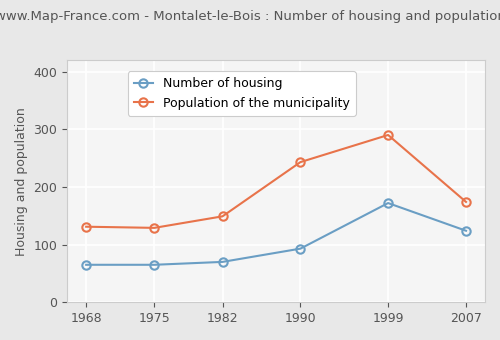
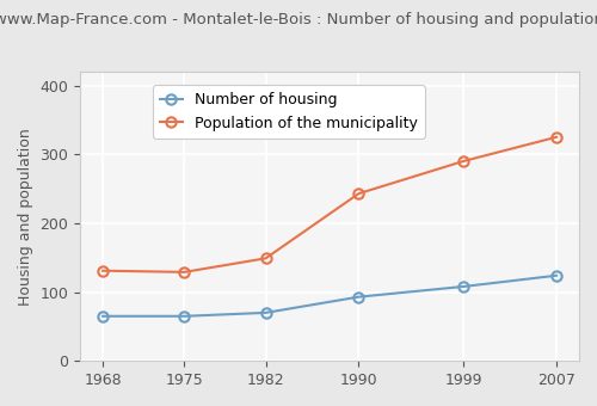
Number of housing/1999: 172 -> 108
Population of the municipality/2007: 174 -> 325
